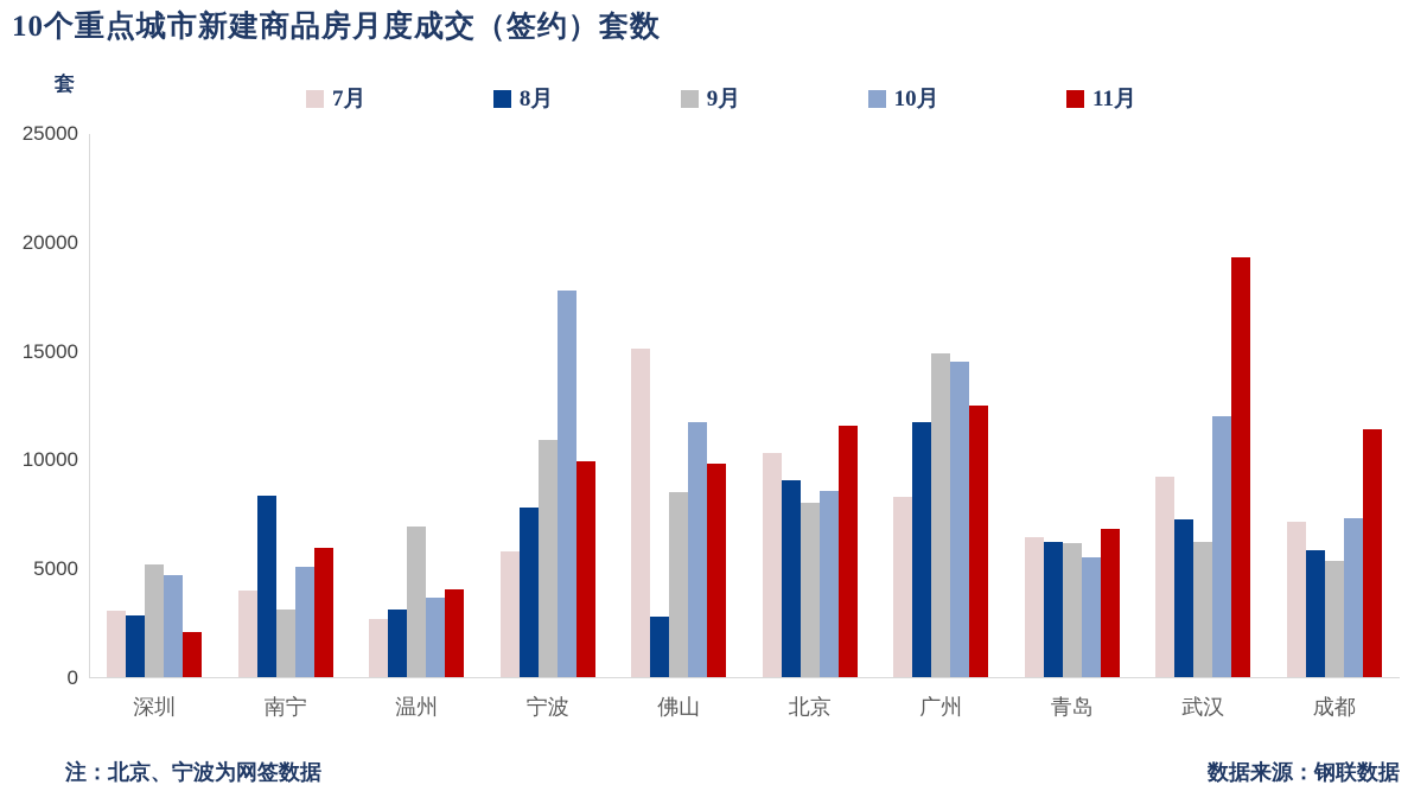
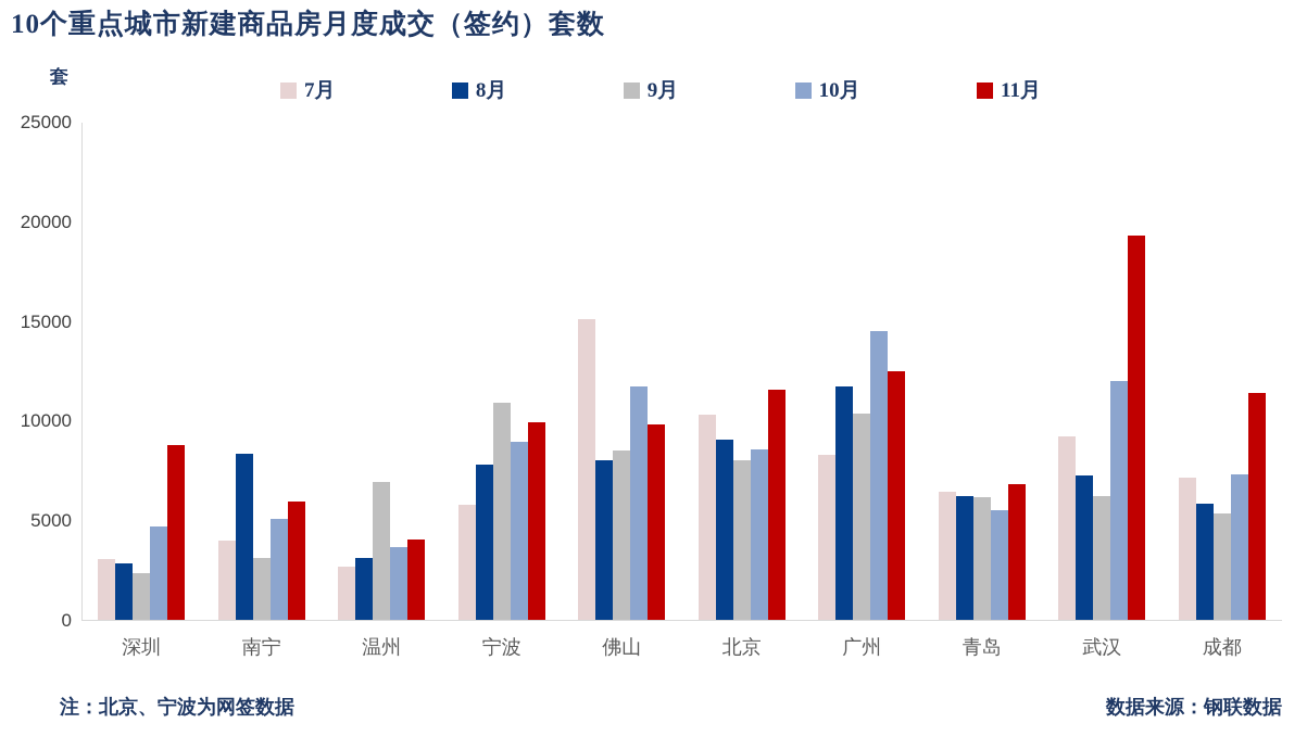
9月/深圳: 5200 -> 2400
11月/深圳: 2100 -> 8800
10月/宁波: 17800 -> 9000
8月/佛山: 2800 -> 8000
9月/广州: 14900 -> 10400
